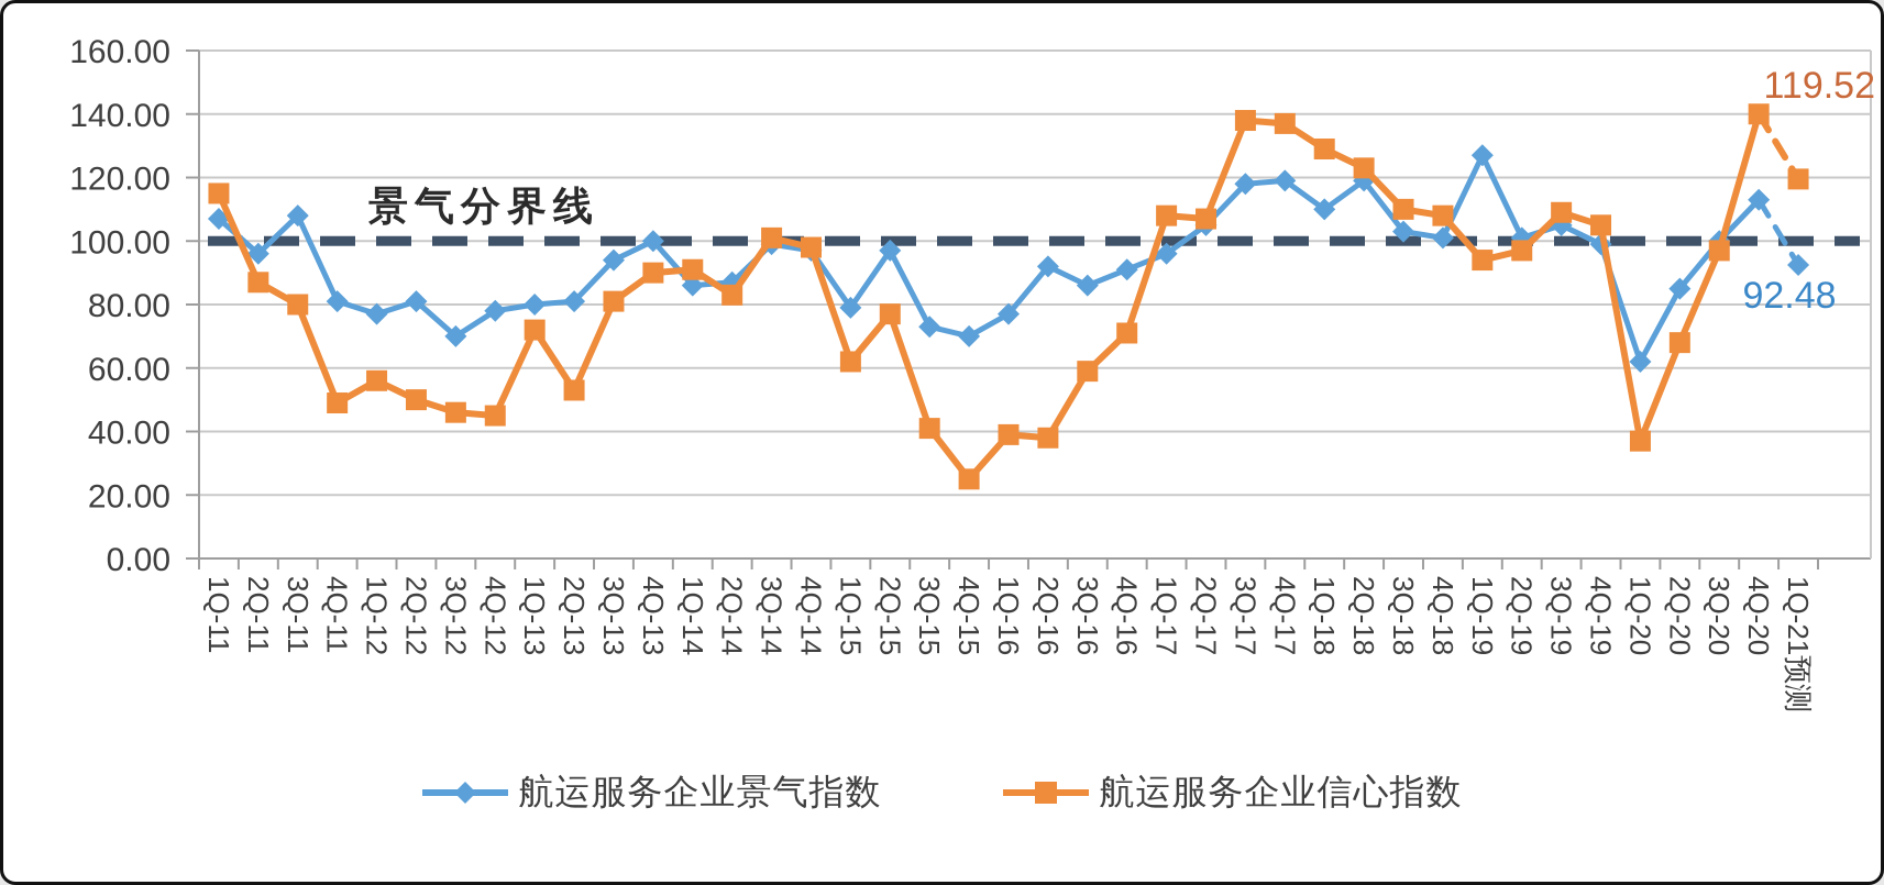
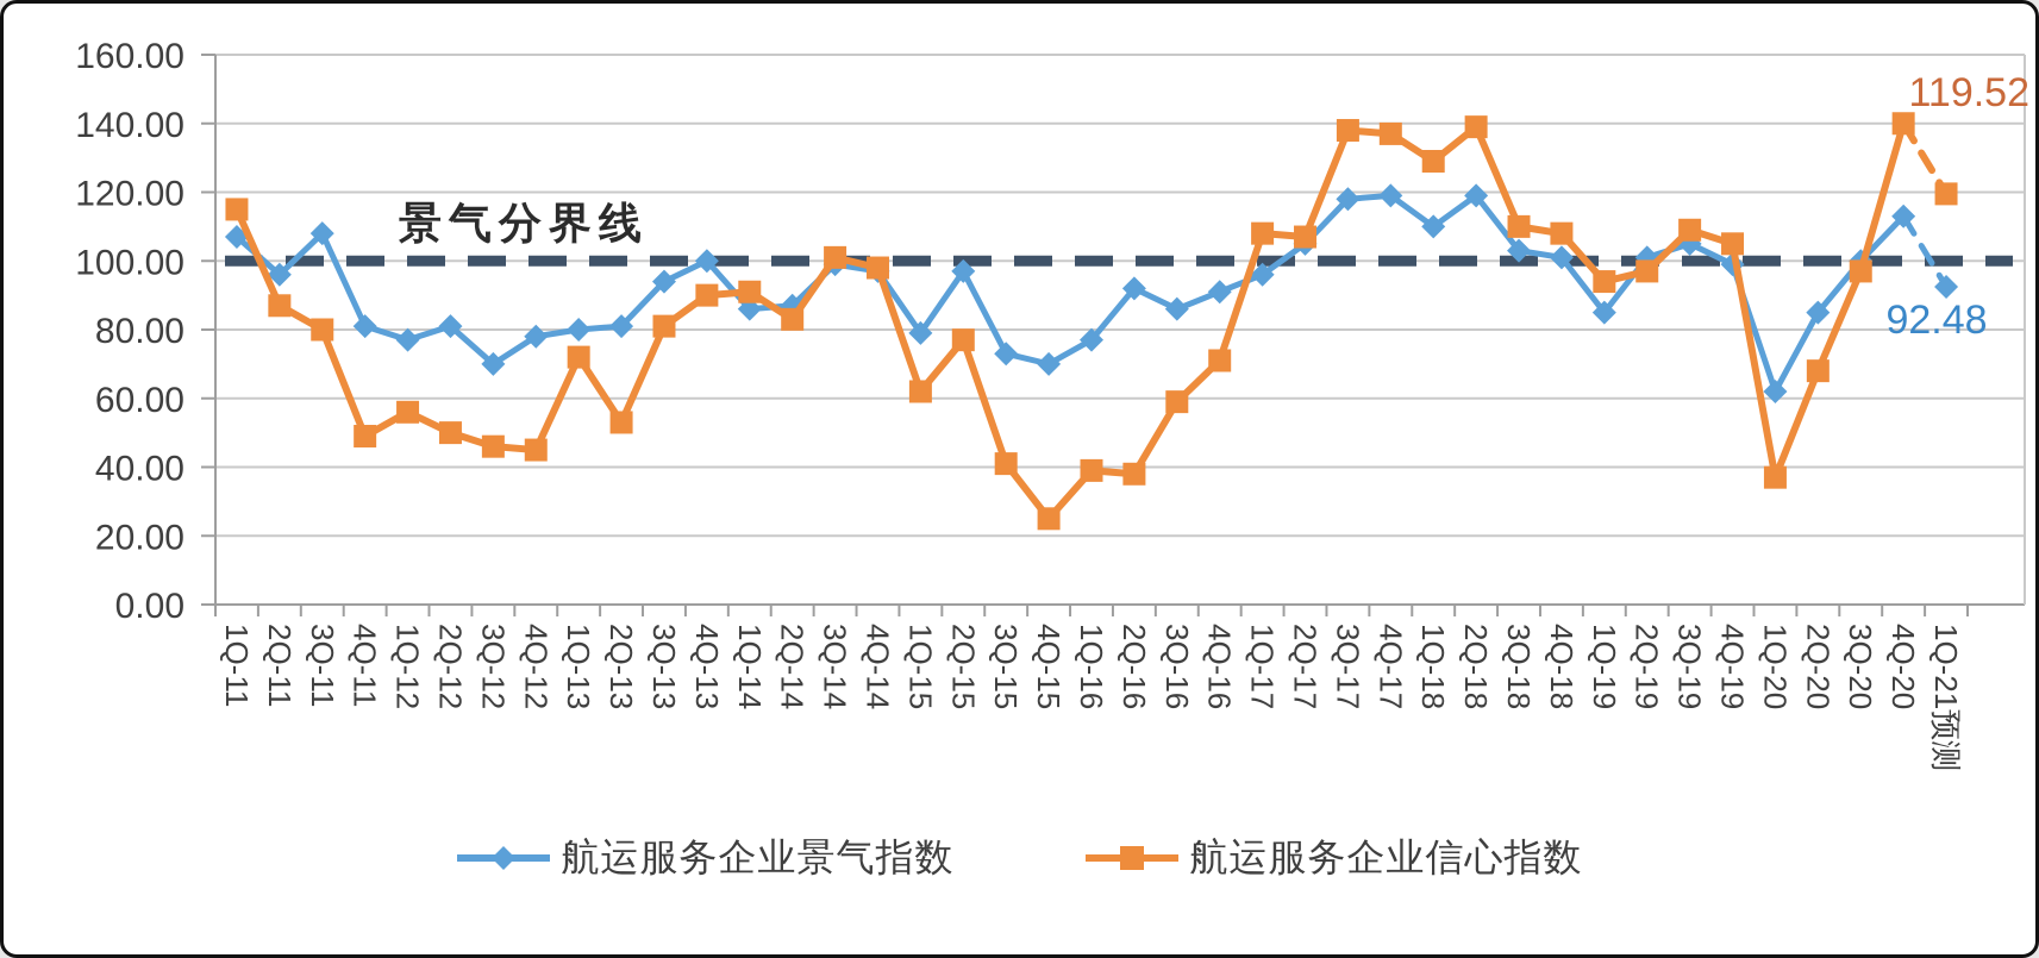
航运服务企业信心指数/2Q-18: 123 -> 139
航运服务企业景气指数/1Q-19: 127 -> 85
